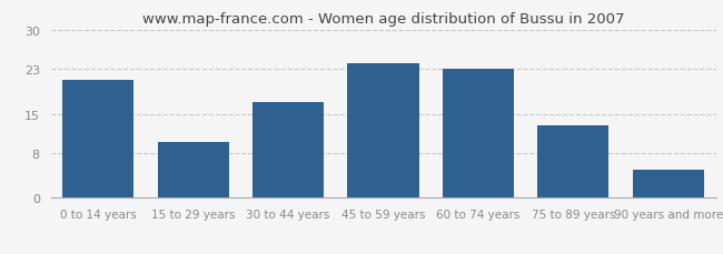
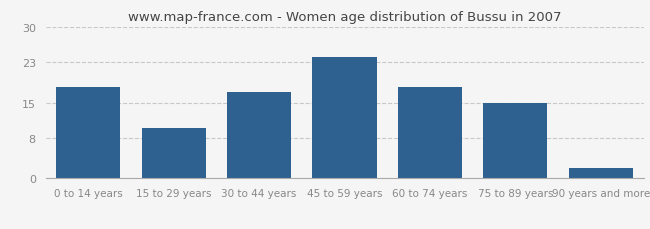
0 to 14 years: 21 -> 18
60 to 74 years: 23 -> 18
75 to 89 years: 13 -> 15
90 years and more: 5 -> 2
